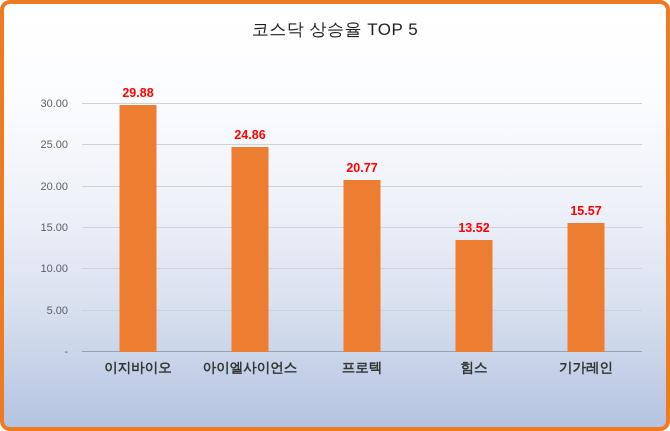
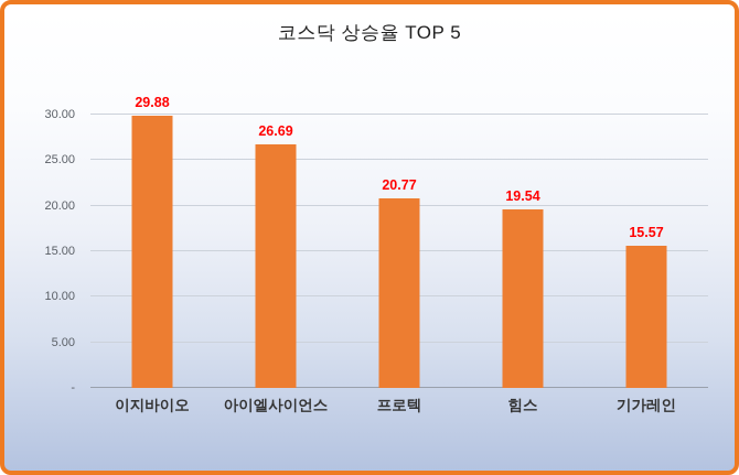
아이엘사이언스: 24.86 -> 26.69
힘스: 13.52 -> 19.54
